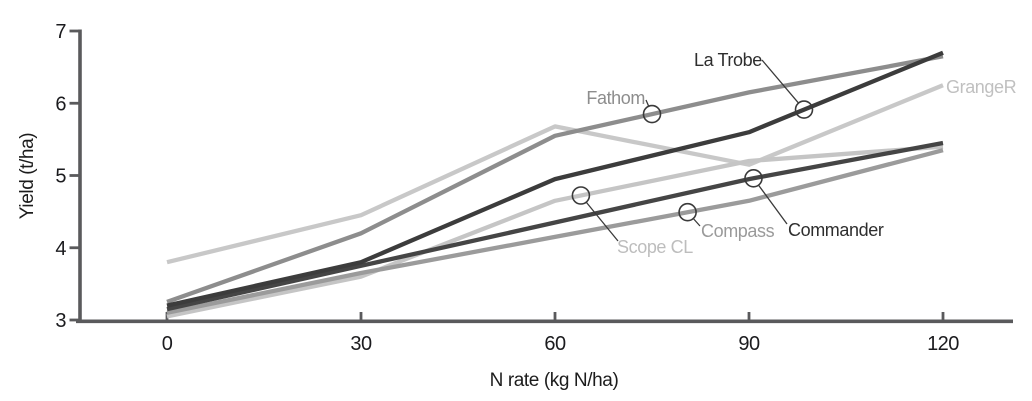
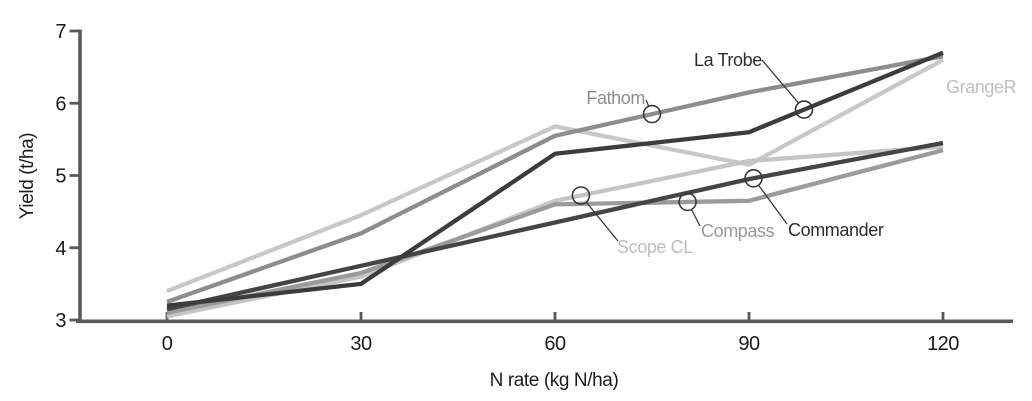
GrangeR/0: 3.8 -> 3.4
La Trobe/30: 3.8 -> 3.5
Compass/60: 4.2 -> 4.6
La Trobe/60: 5.0 -> 5.3
GrangeR/120: 6.2 -> 6.6
